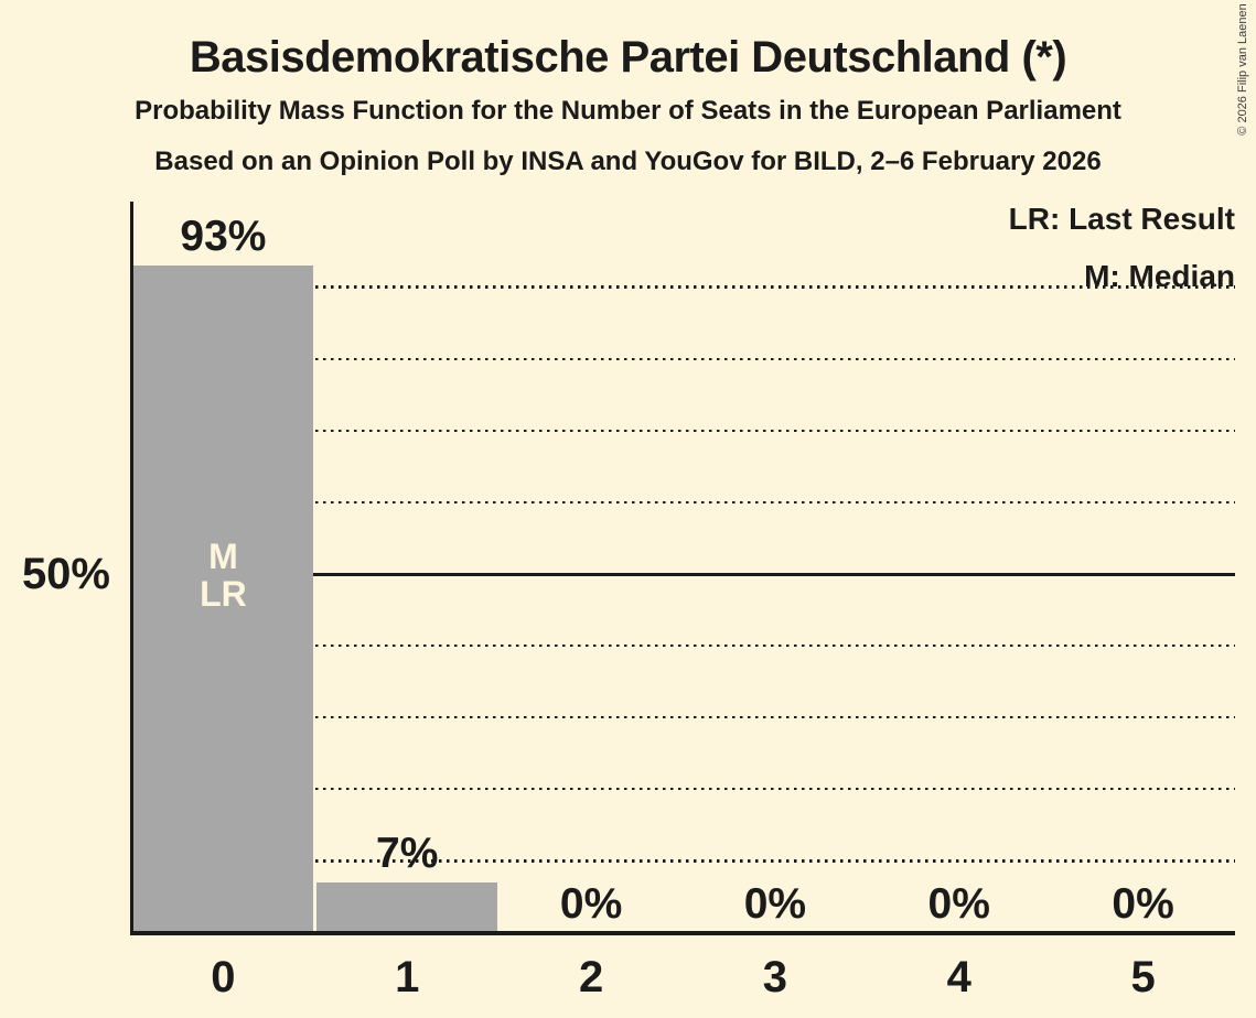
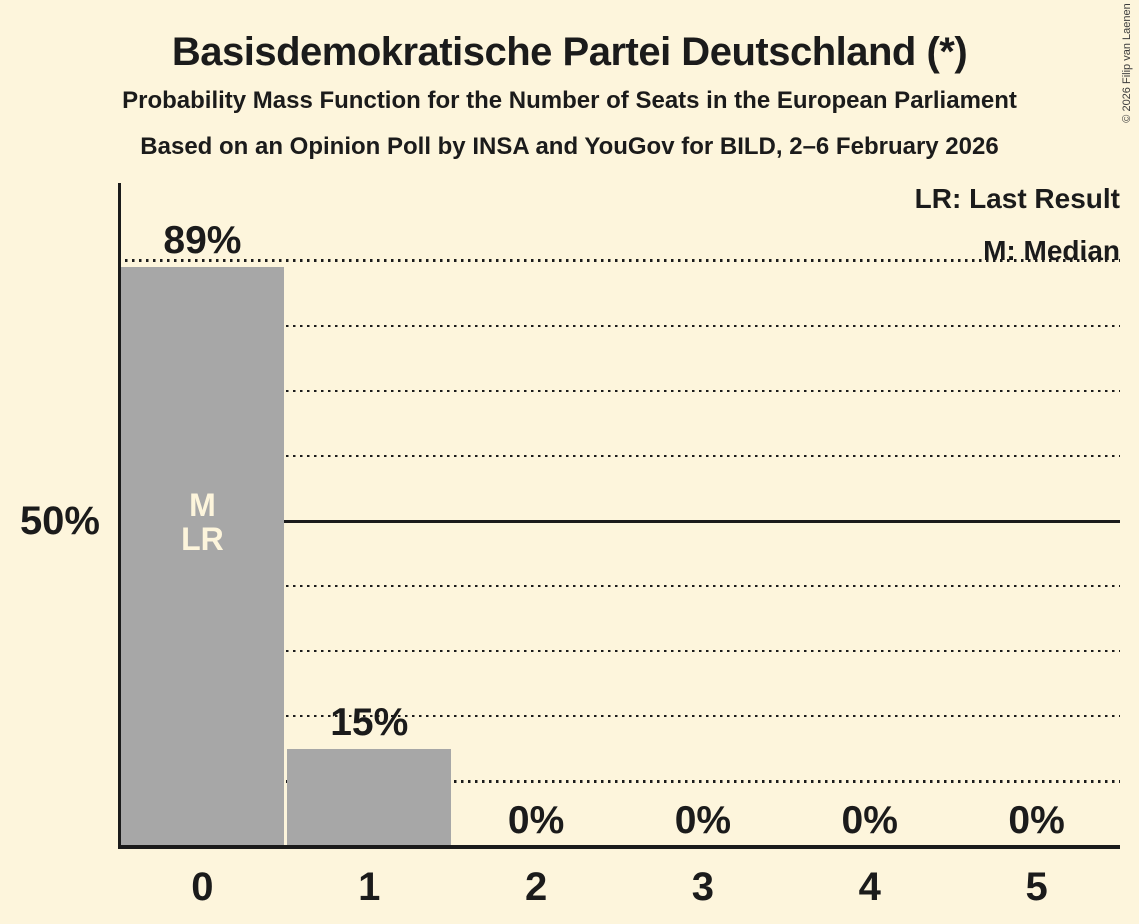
0: 93% -> 89%
1: 7% -> 15%
